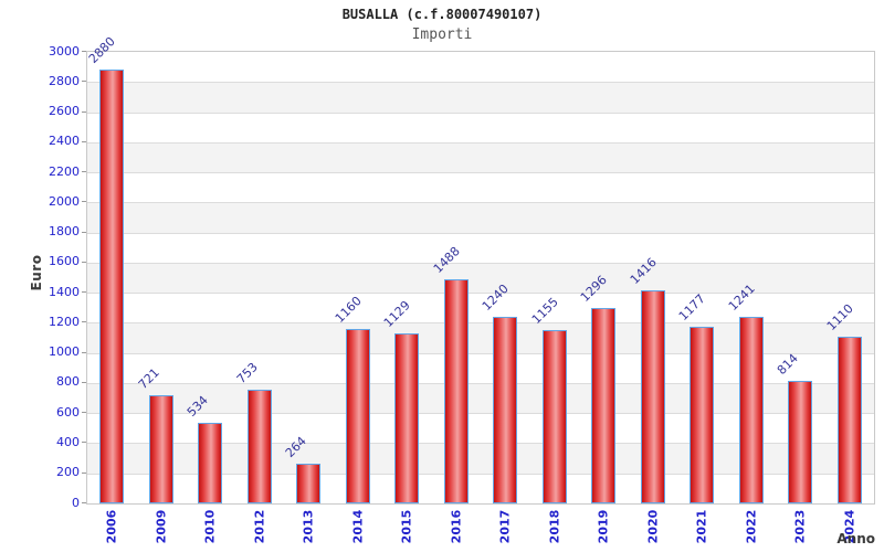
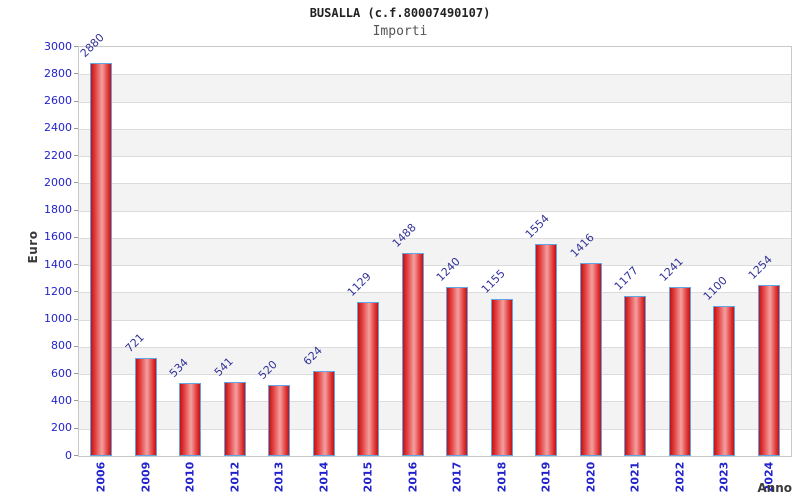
2012: 753 -> 541
2013: 264 -> 520
2014: 1160 -> 624
2019: 1296 -> 1554
2023: 814 -> 1100
2024: 1110 -> 1254
